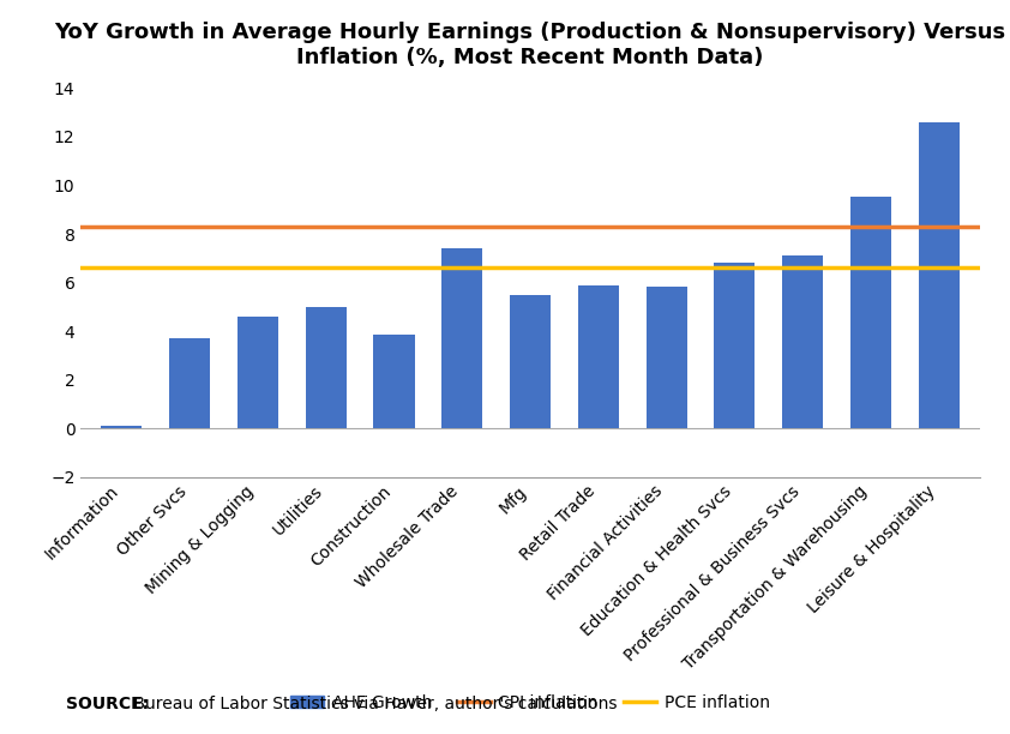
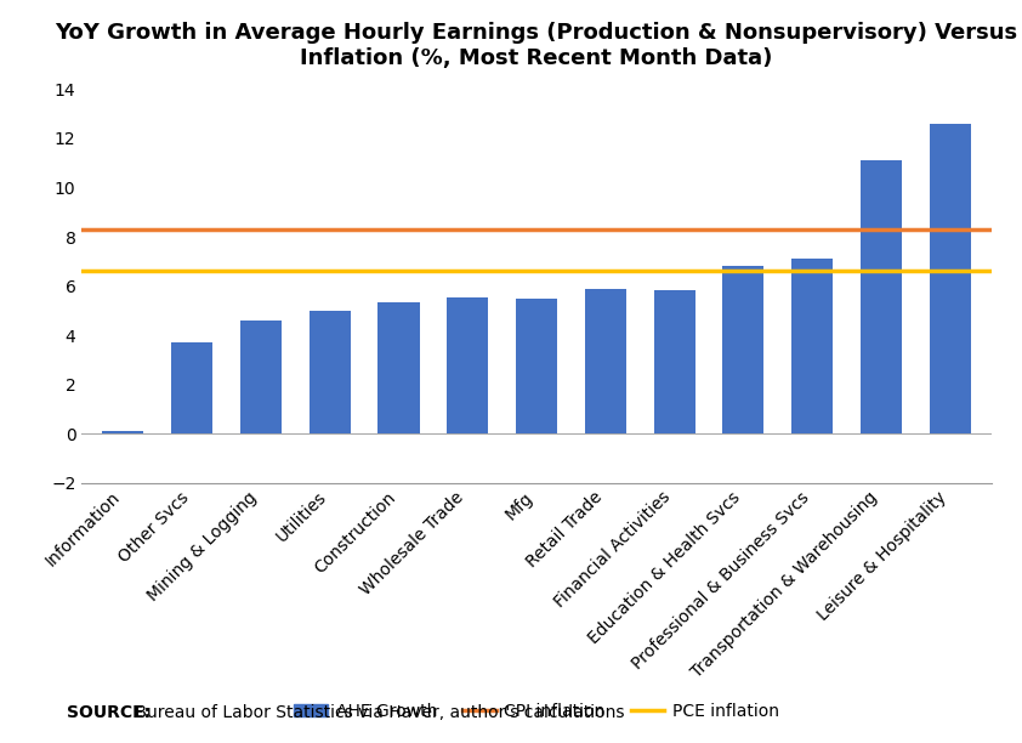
Construction: 3.85 -> 5.35
Wholesale Trade: 7.40 -> 5.55
Transportation & Warehousing: 9.55 -> 11.10
